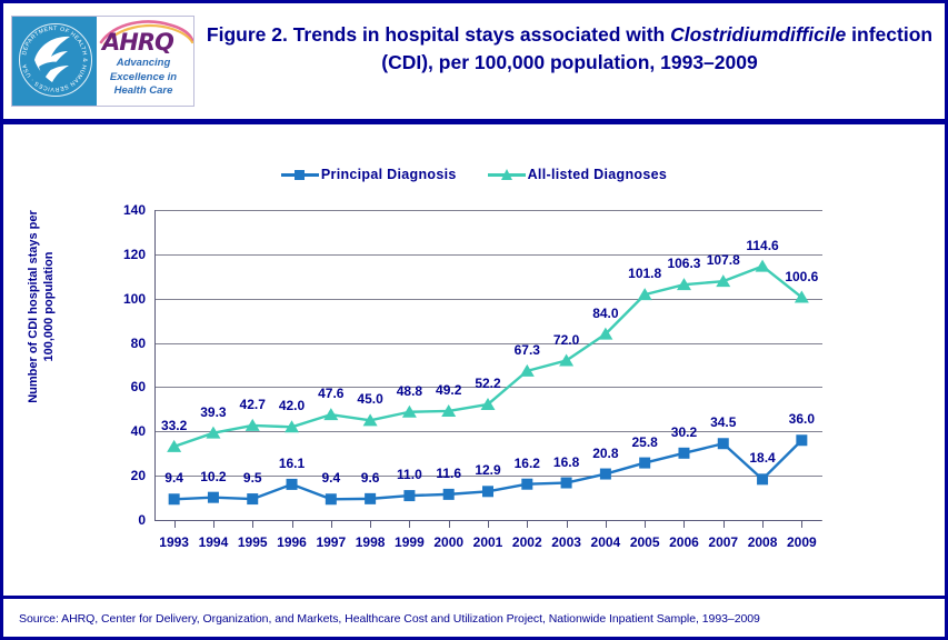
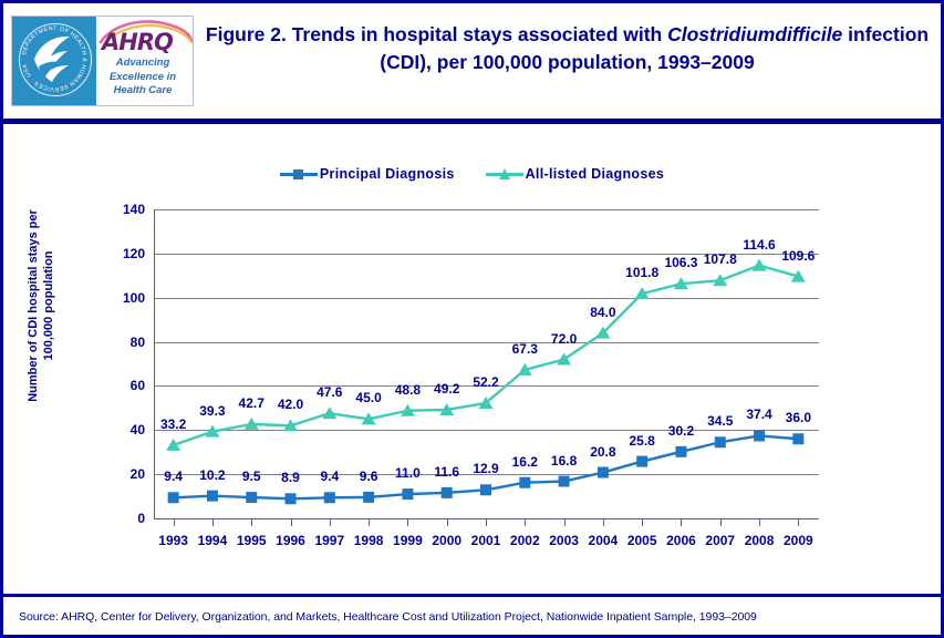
Principal Diagnosis/1996: 16.1 -> 8.9
Principal Diagnosis/2008: 18.4 -> 37.4
All-listed Diagnoses/2009: 100.6 -> 109.6
